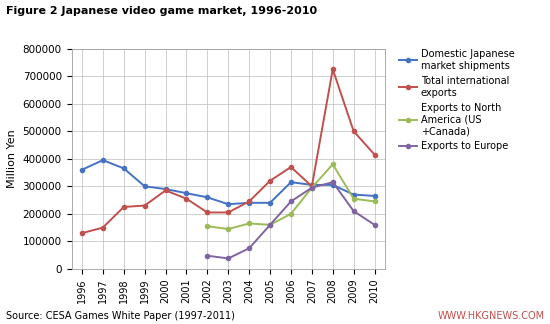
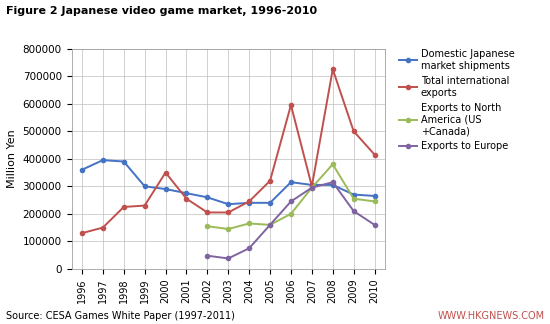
Domestic Japanese market shipments/1998: 365000 -> 390000
Total international exports/2000: 285000 -> 350000
Total international exports/2006: 370000 -> 595000
